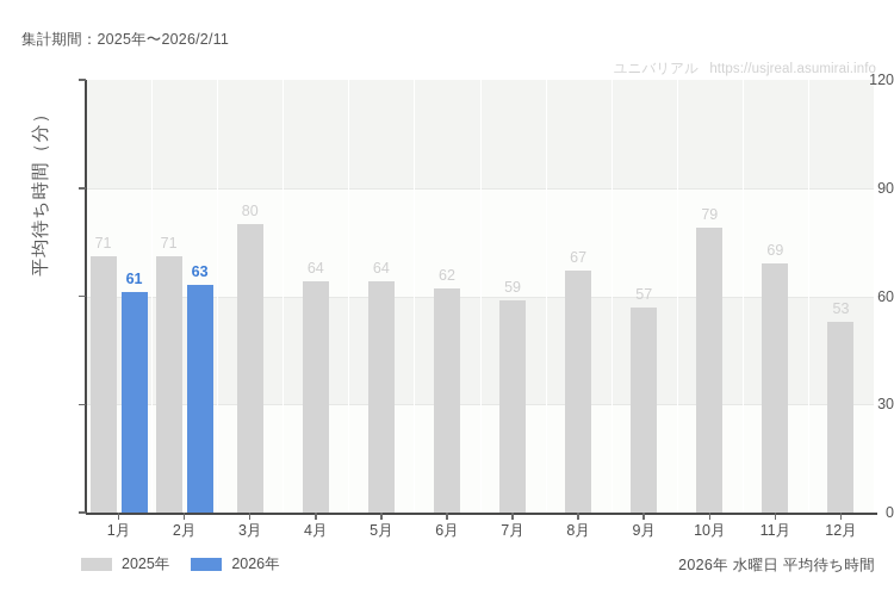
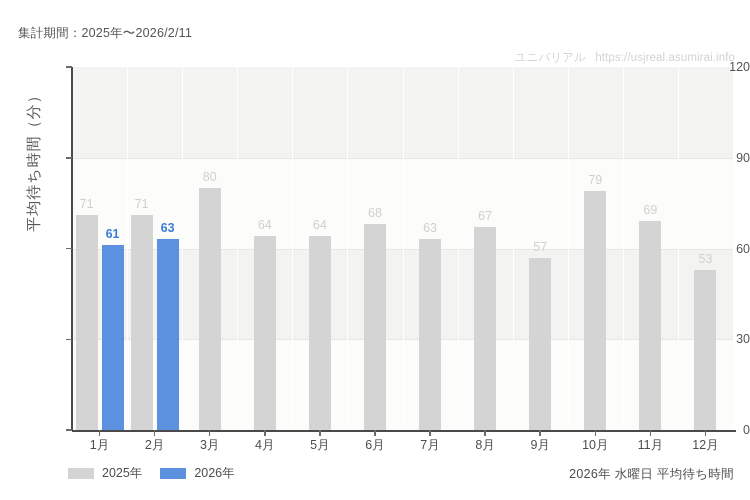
2025年/6月: 62 -> 68
2025年/7月: 59 -> 63
